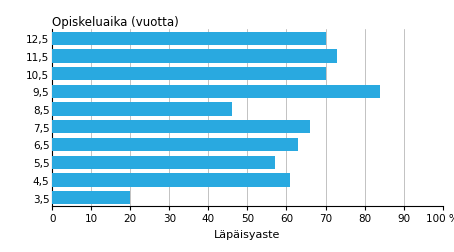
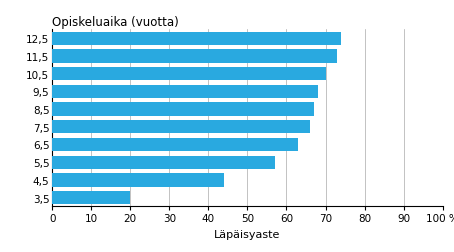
12,5: 70 -> 74
9,5: 84 -> 68
8,5: 46 -> 67
4,5: 61 -> 44
